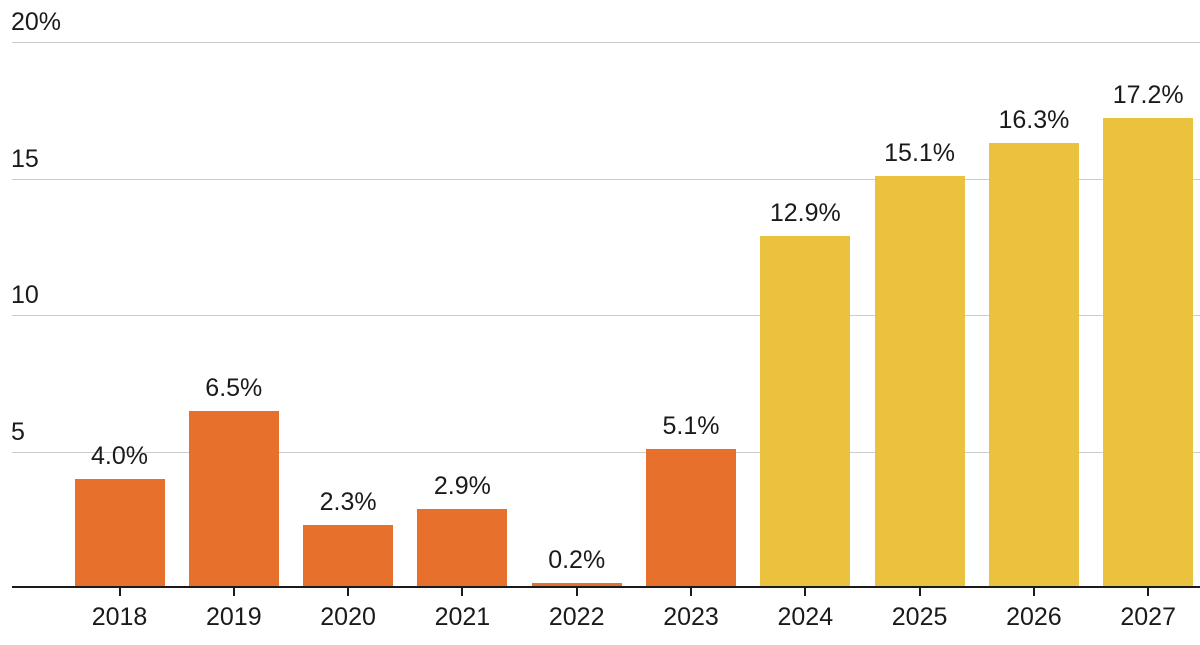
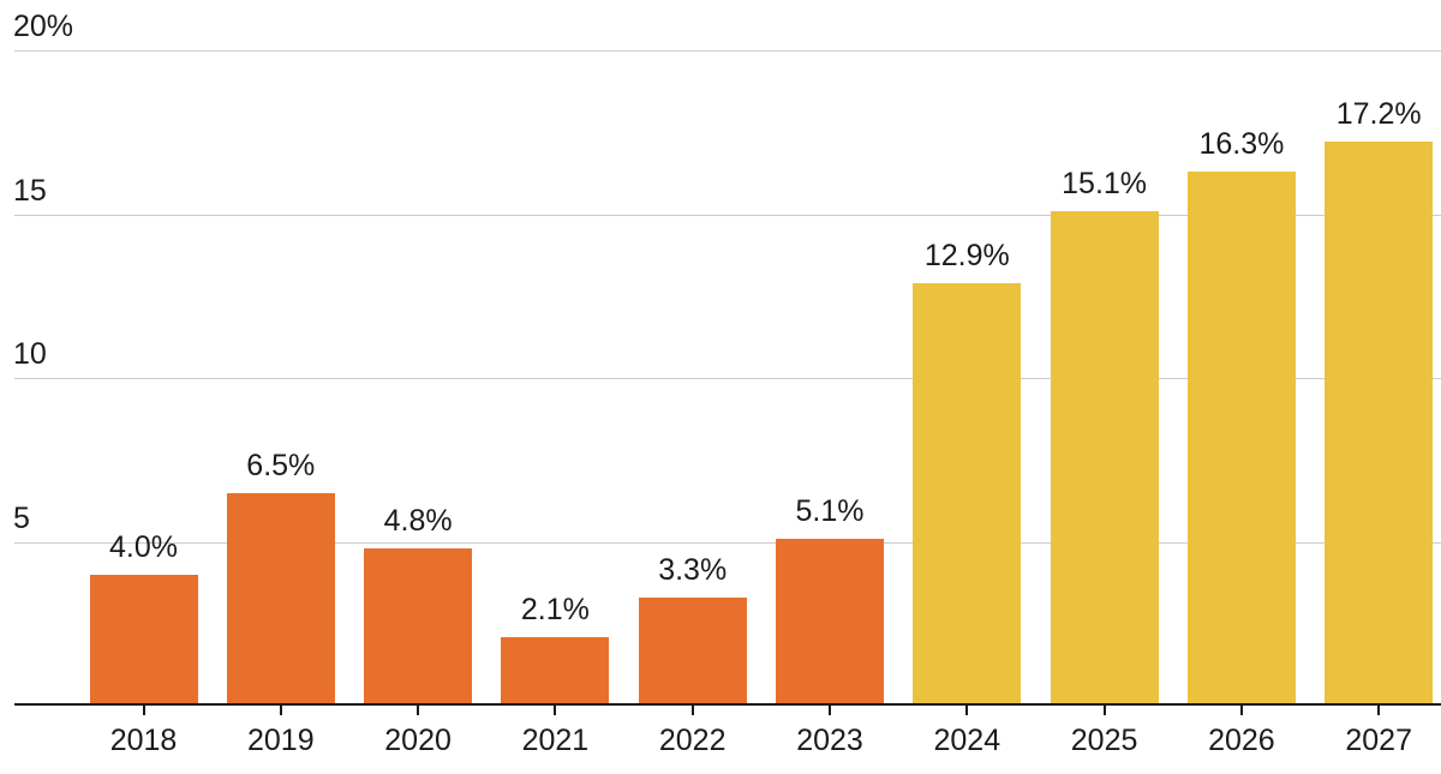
2020: 2.3% -> 4.8%
2021: 2.9% -> 2.1%
2022: 0.2% -> 3.3%
